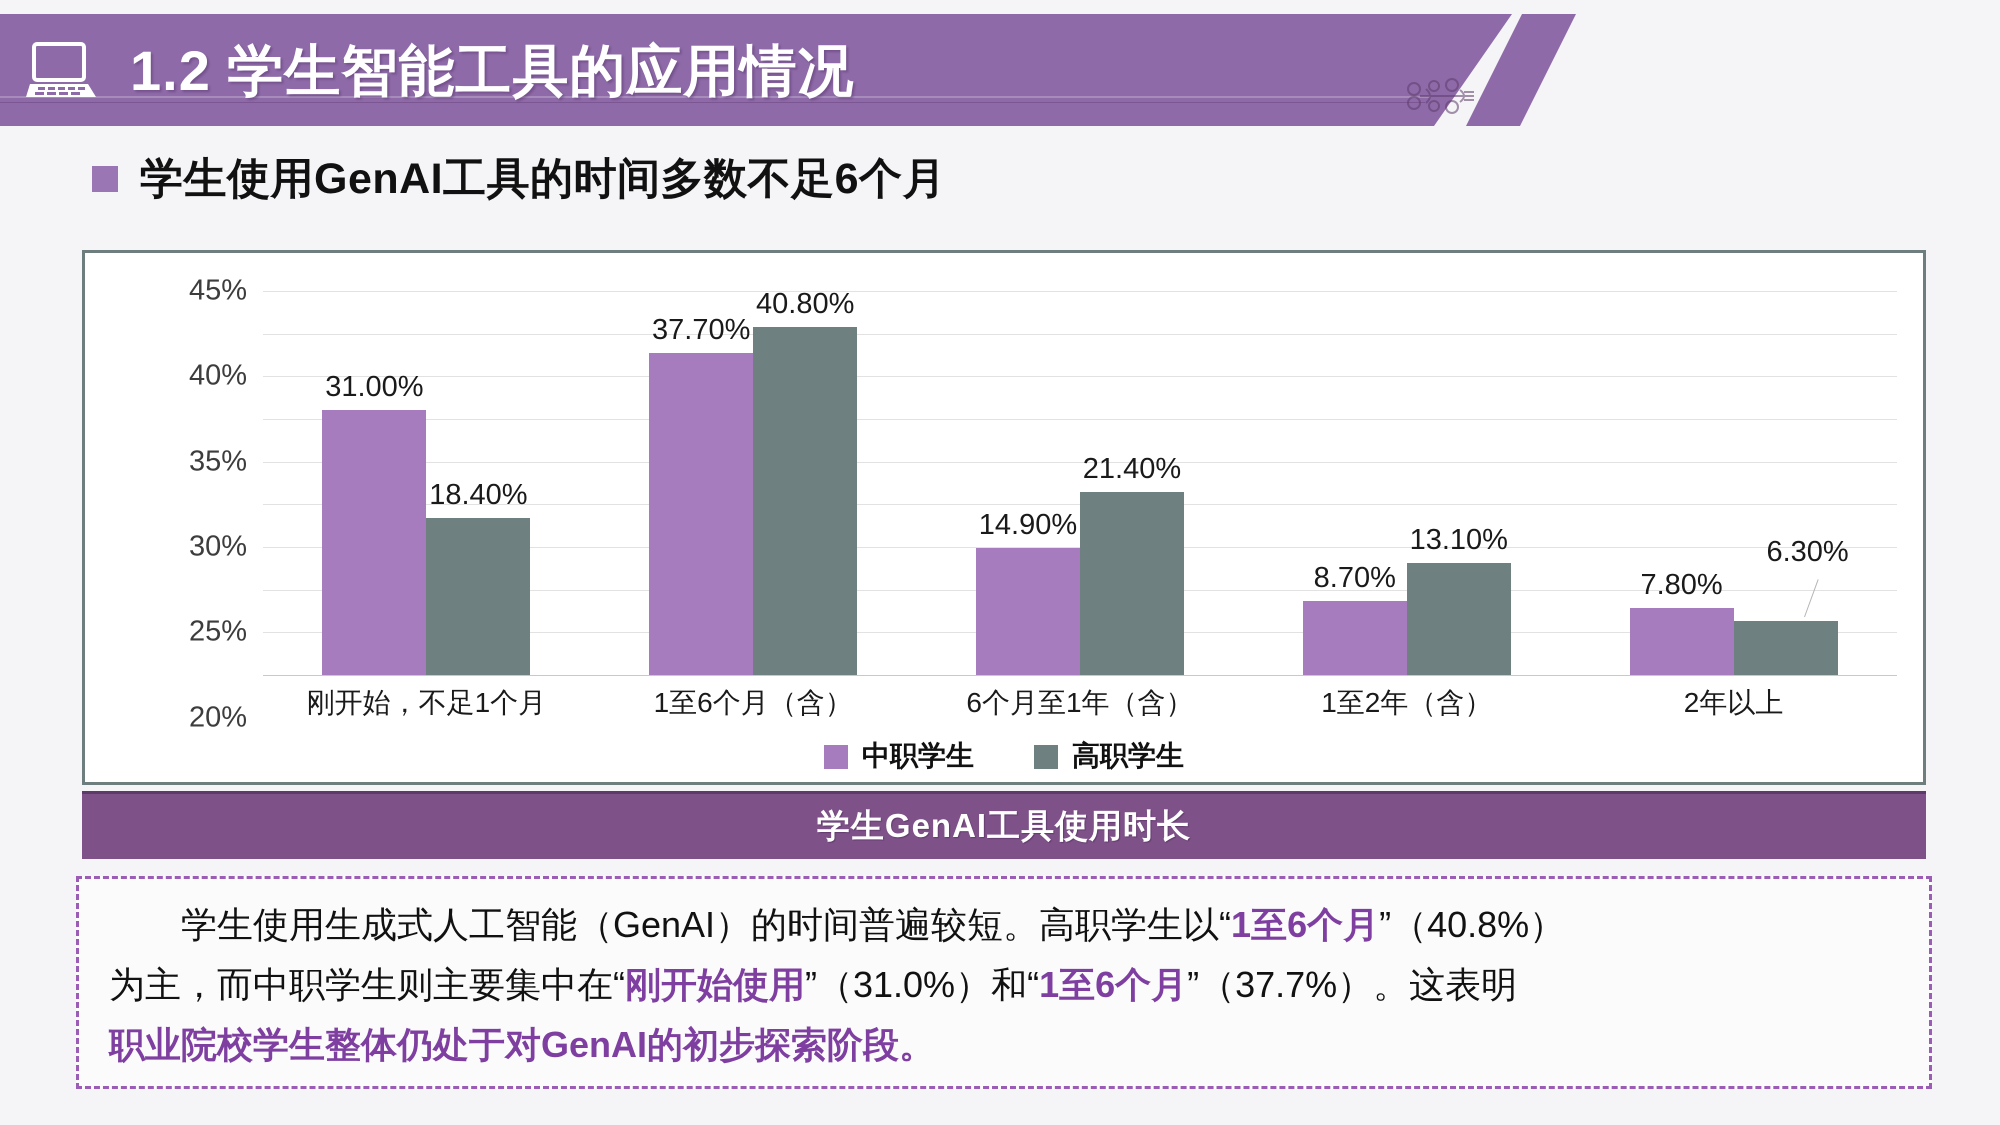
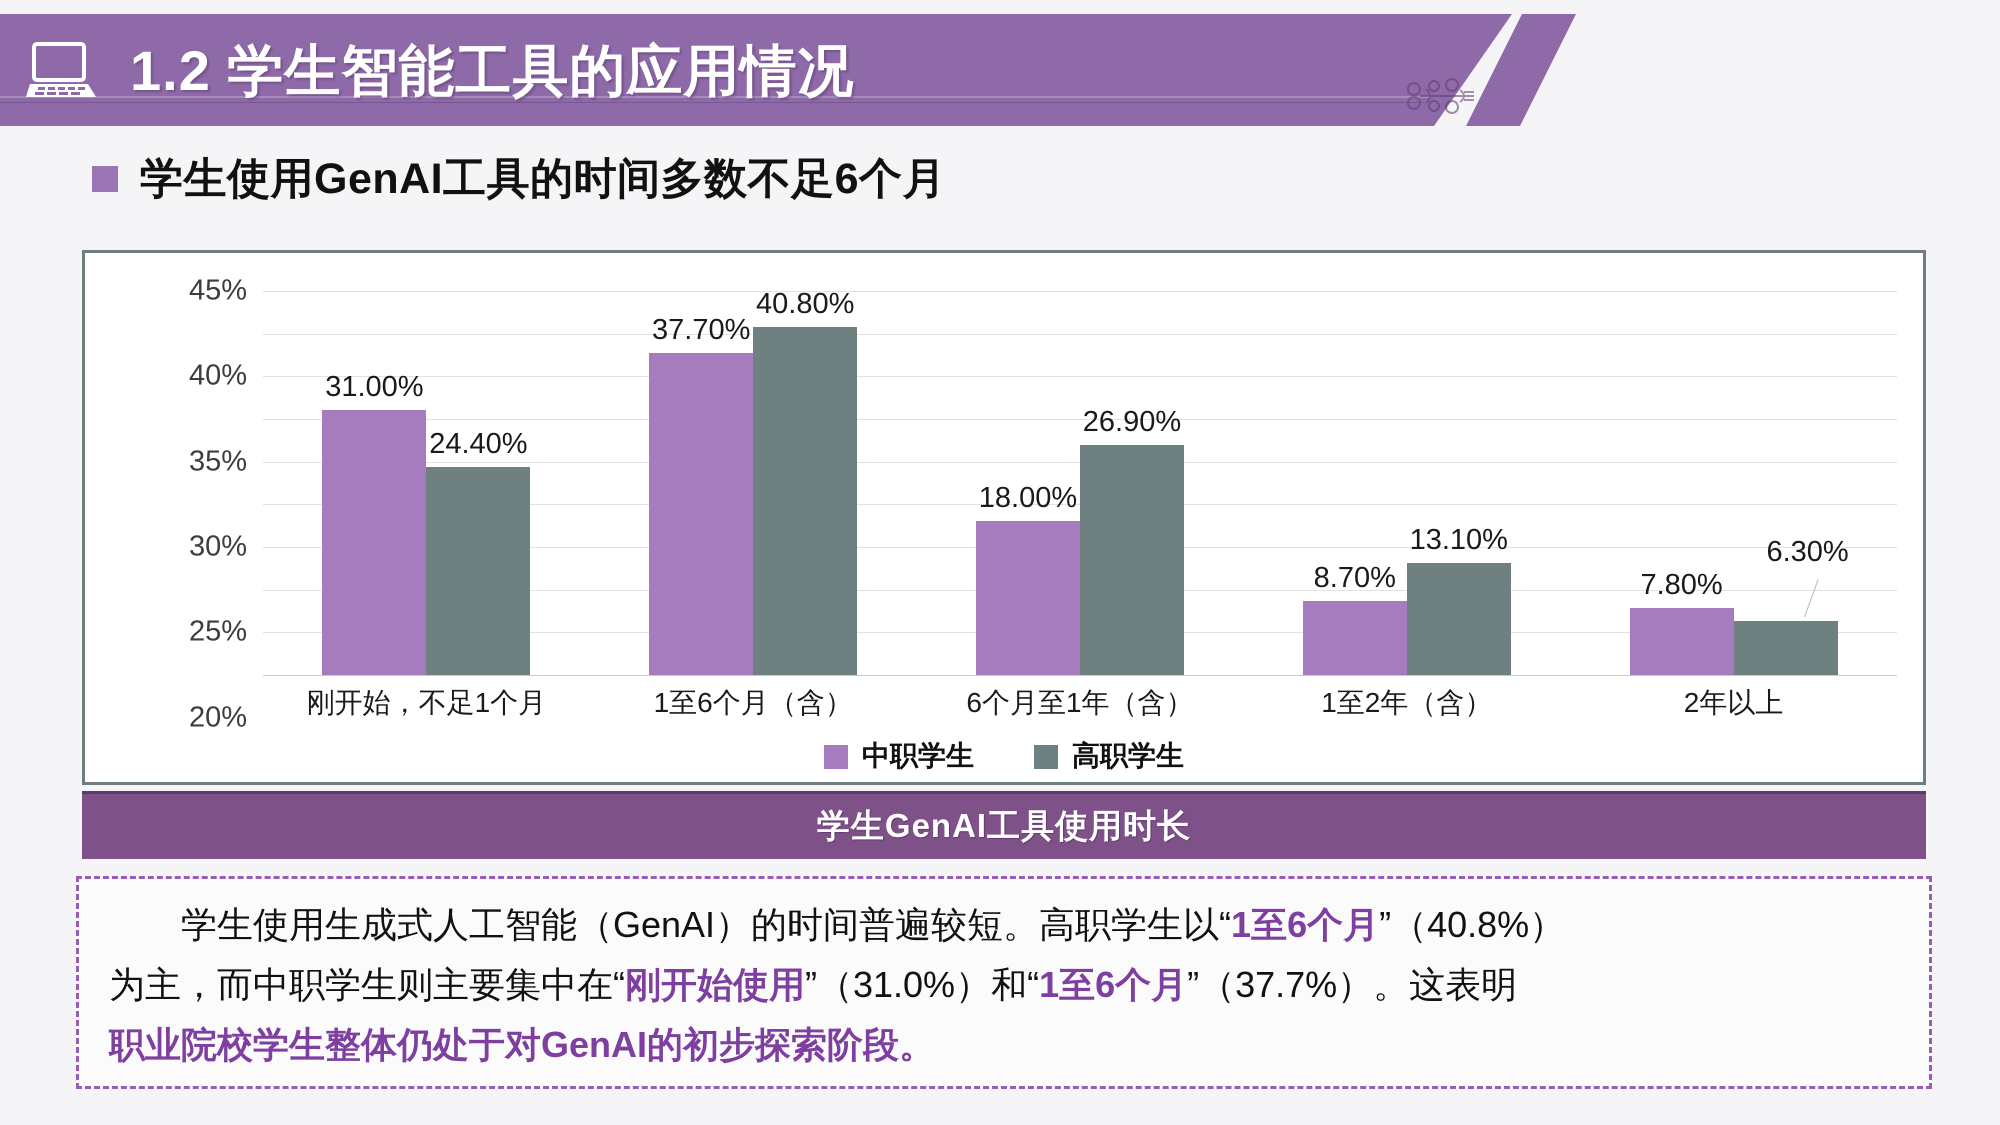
高职学生/刚开始，不足1个月: 18.40% -> 24.40%
中职学生/6个月至1年（含）: 14.90% -> 18.00%
高职学生/6个月至1年（含）: 21.40% -> 26.90%
